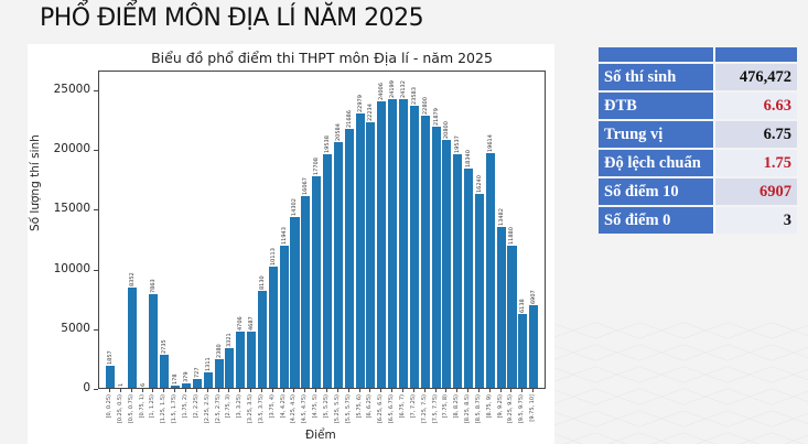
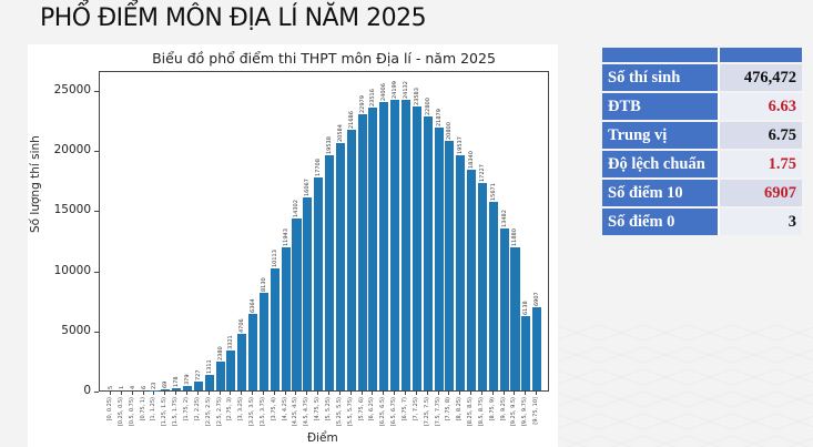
[0, 0.25): 1857 -> 5
[0.5, 0.75): 8352 -> 4
[1, 1.25): 7863 -> 23
[1.25, 1.5): 2735 -> 69
[3.25, 3.5): 4687 -> 6364
[6, 6.25): 22234 -> 23516
[8.5, 8.75): 16240 -> 17227
[8.75, 9): 19614 -> 15671
